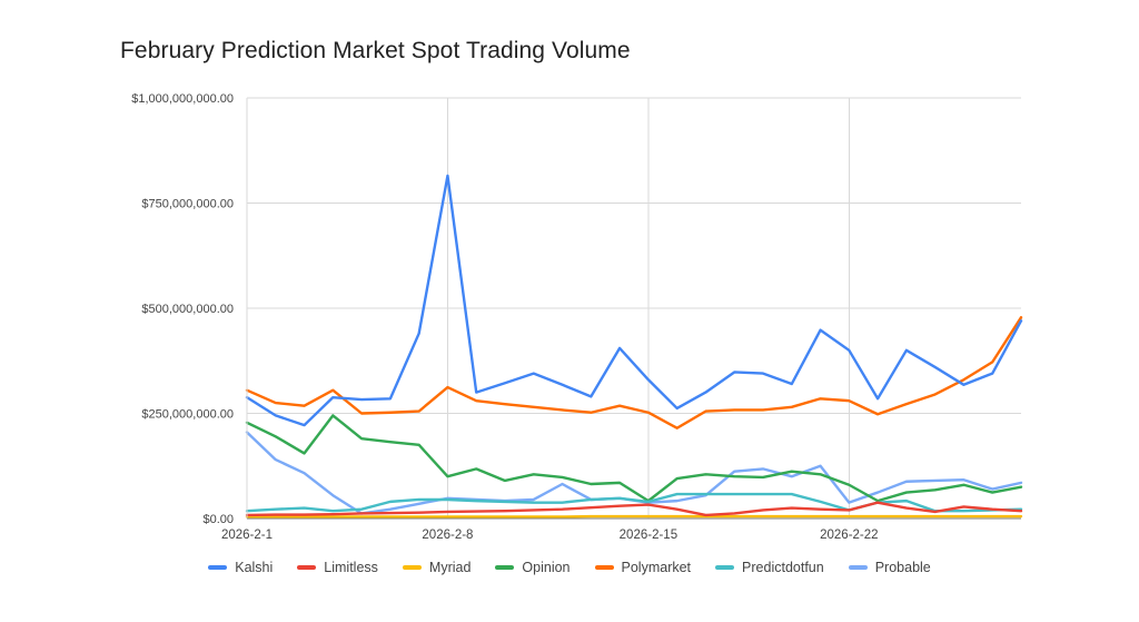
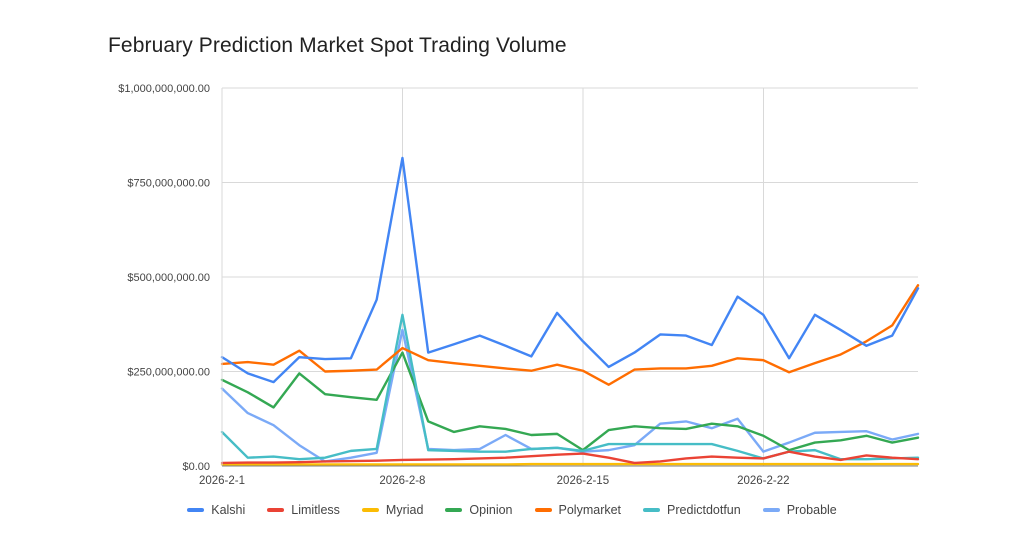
Polymarket/2026-2-1: $300000000 -> $270000000
Predictdotfun/2026-2-1: $20000000 -> $90000000
Opinion/2026-2-8: $100000000 -> $300000000
Predictdotfun/2026-2-8: $40000000 -> $400000000
Probable/2026-2-8: $50000000 -> $360000000
